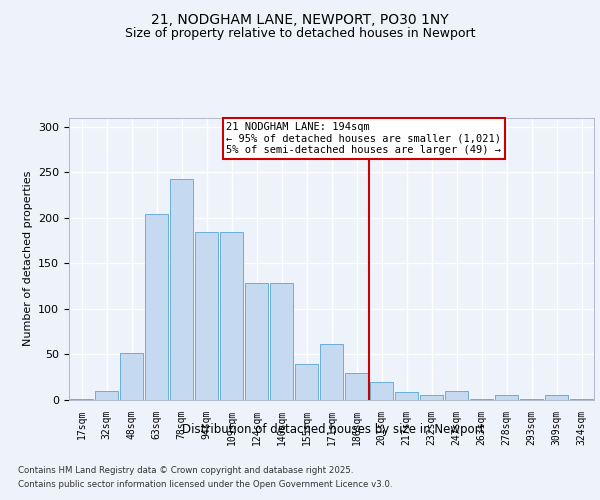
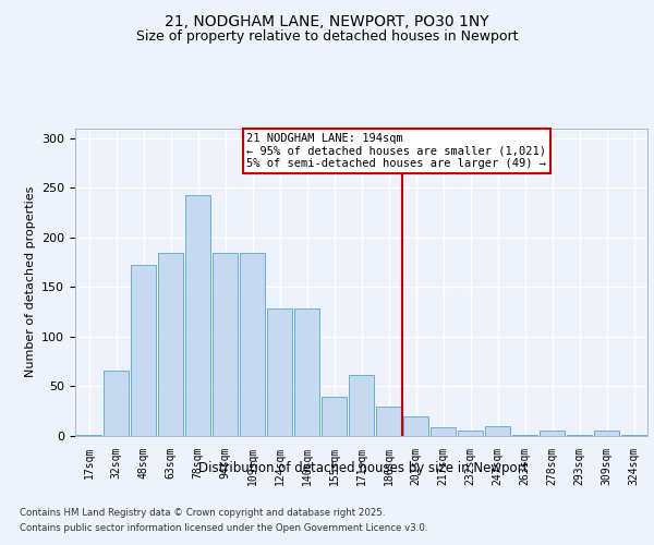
32sqm: 10 -> 66
48sqm: 52 -> 172
63sqm: 204 -> 184
